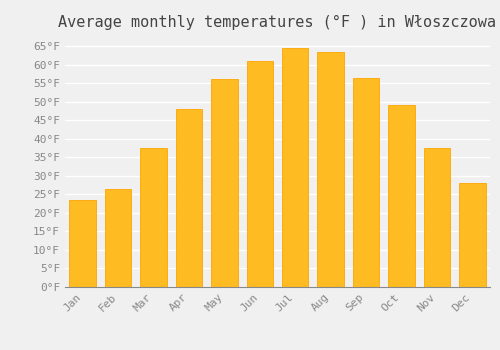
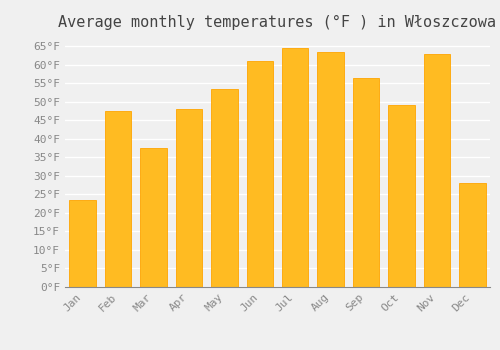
Feb: 26.5°F -> 47.5°F
May: 56.0°F -> 53.5°F
Nov: 37.5°F -> 63.0°F
